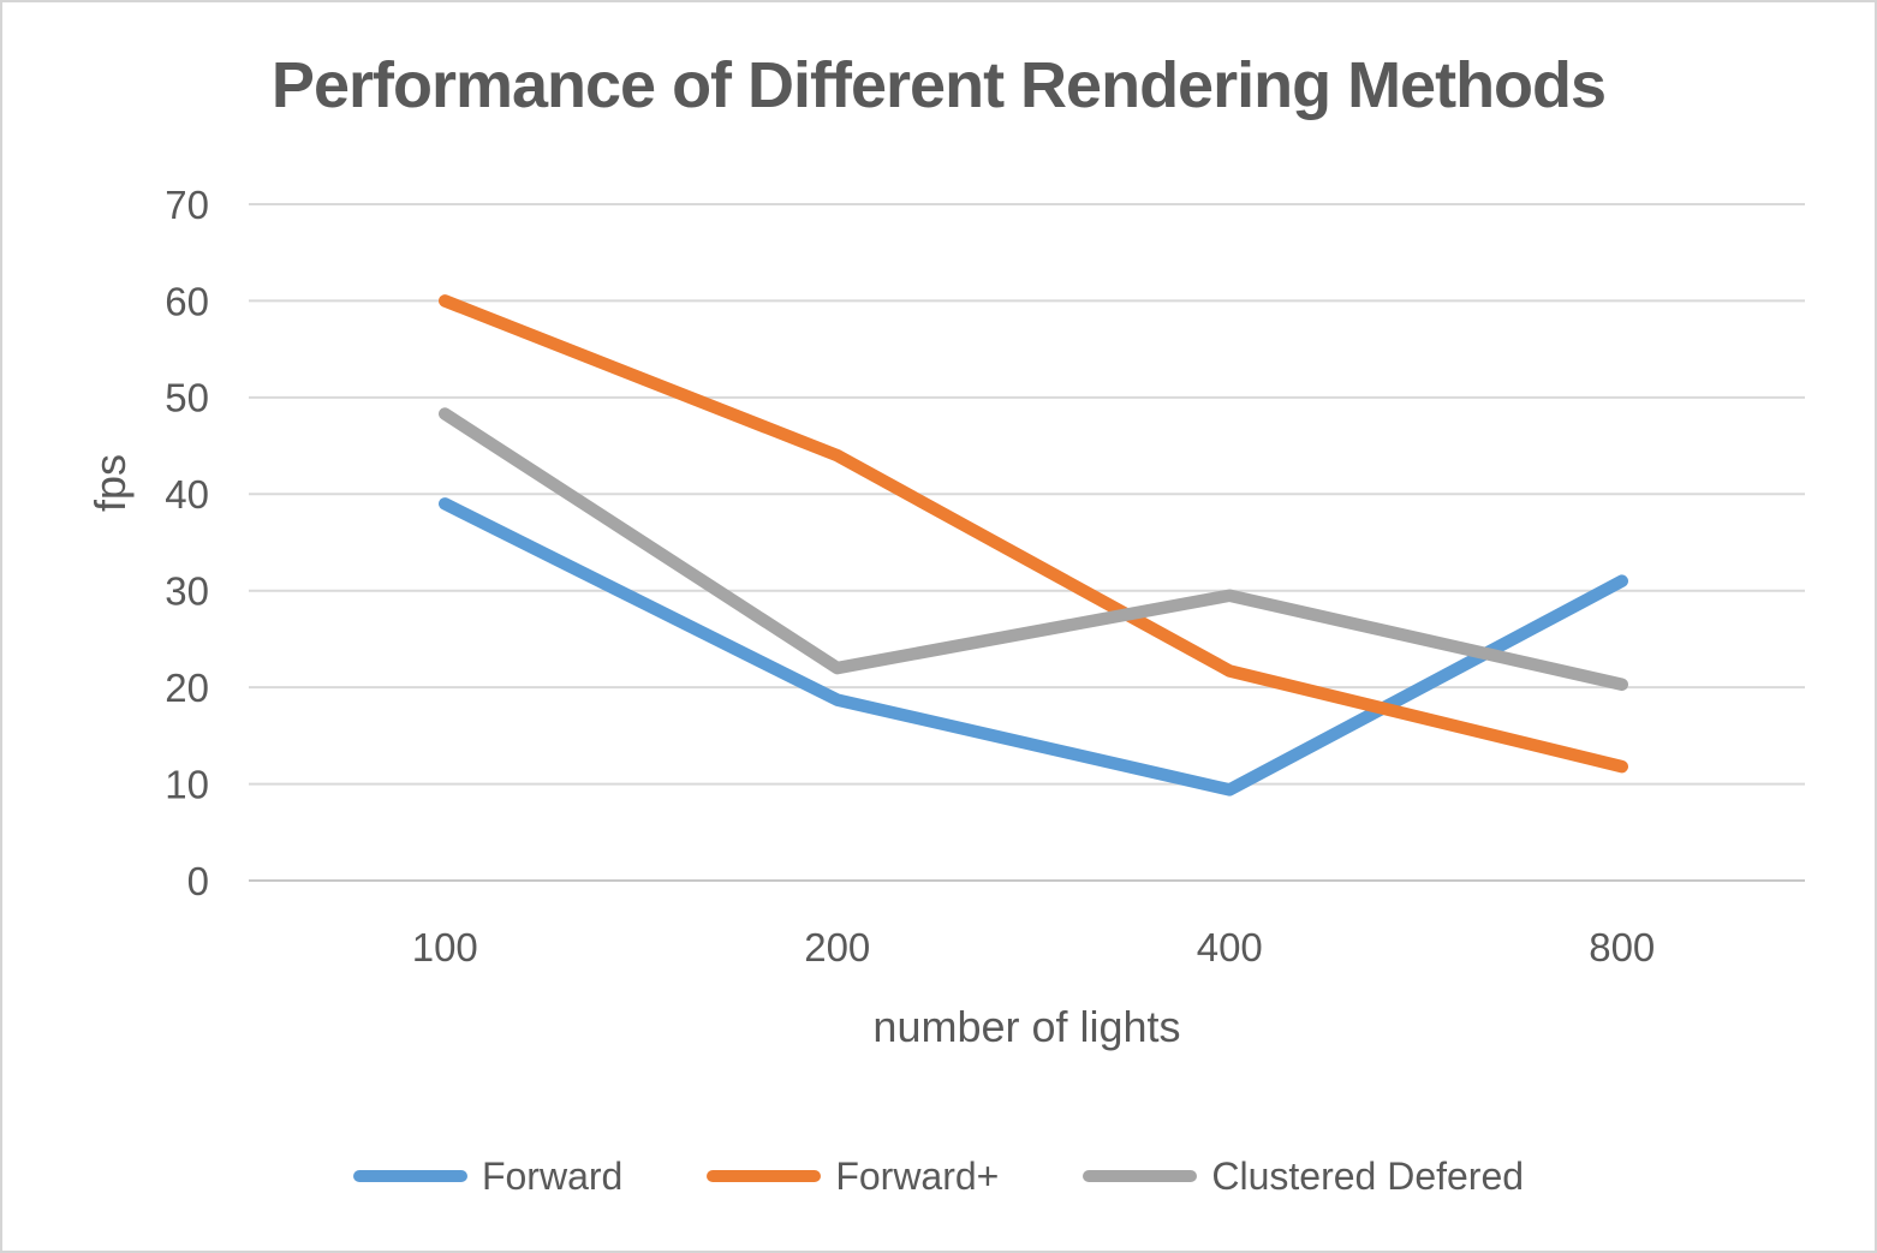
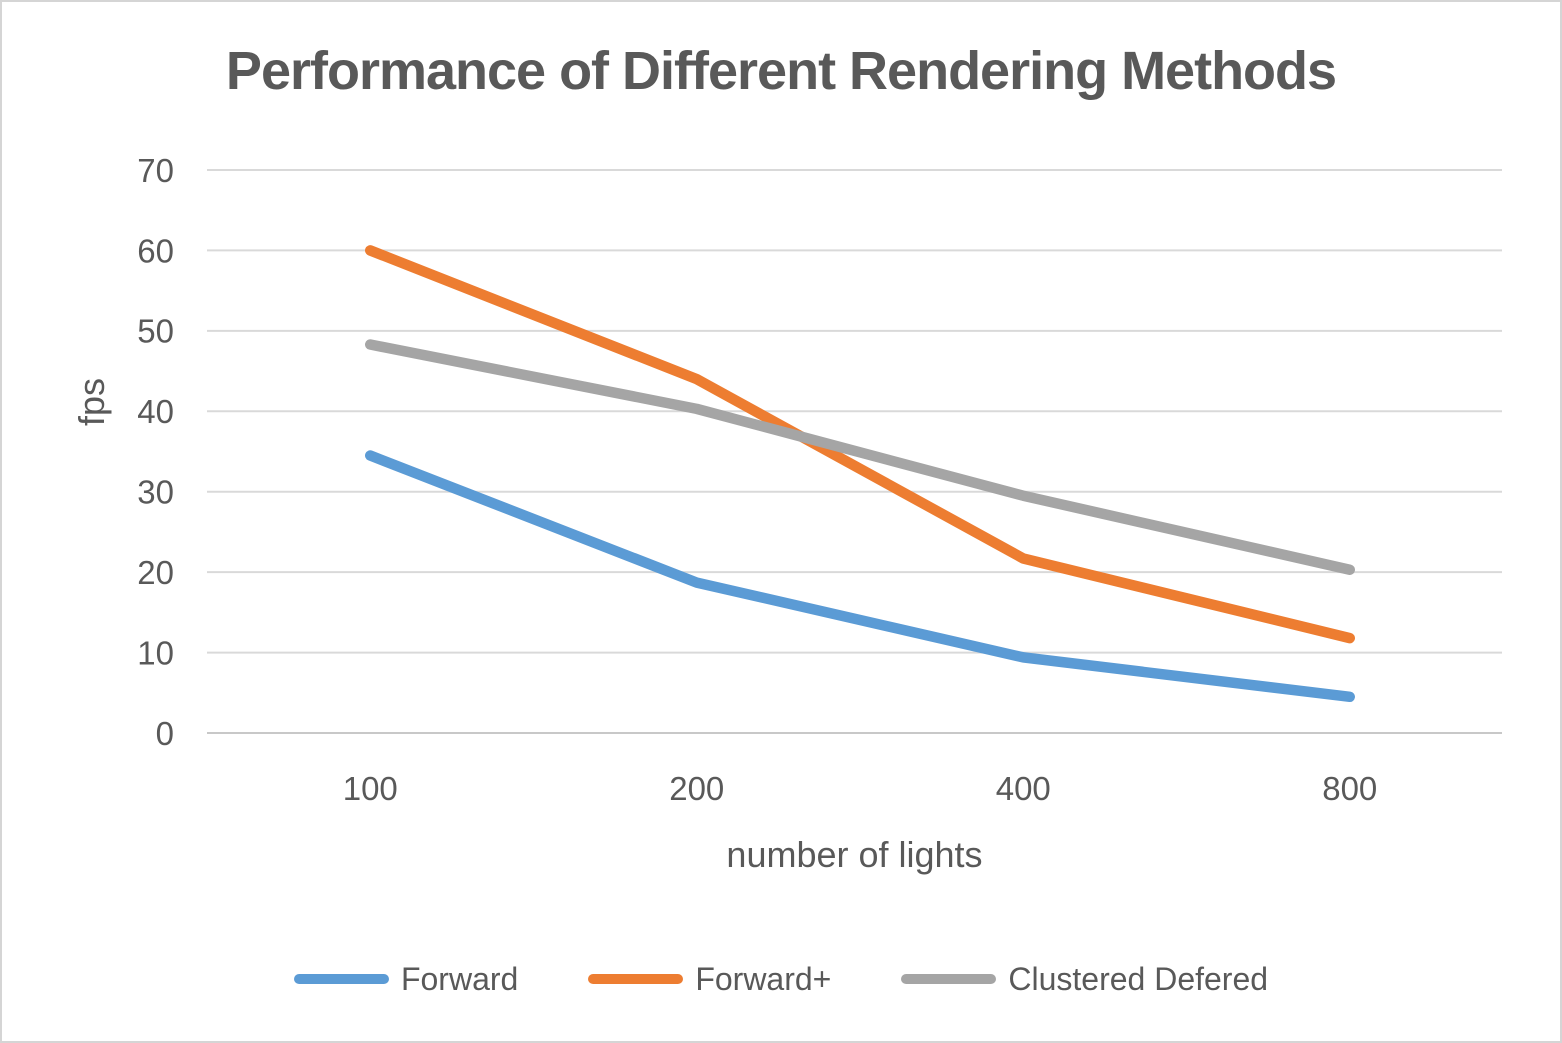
Forward/100: 39 -> 34
Clustered Defered/200: 22 -> 40
Forward/800: 31 -> 4
